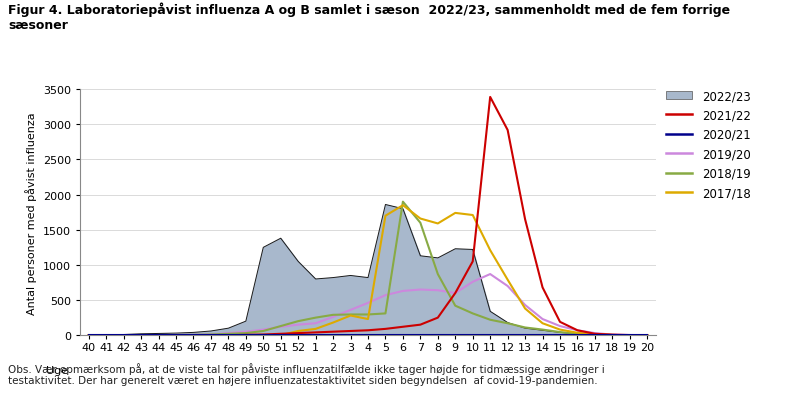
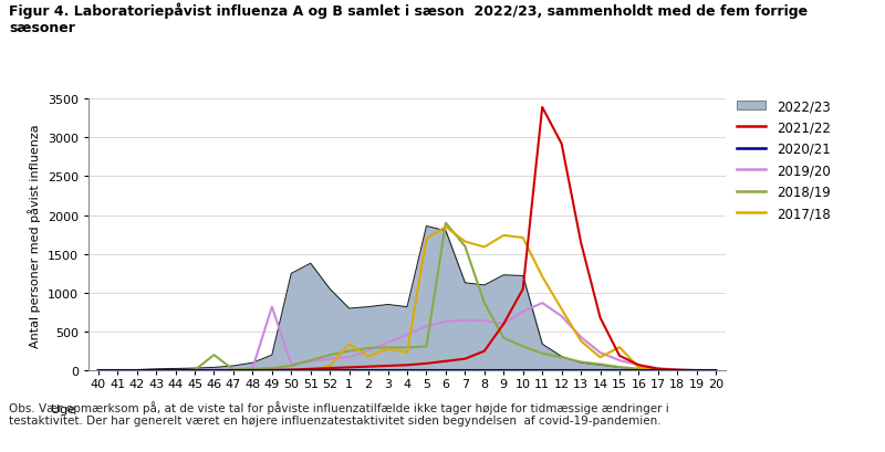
2018/19/46: 0 -> 200
2019/20/49: 50 -> 820
2017/18/1: 90 -> 340
2017/18/15: 80 -> 300
